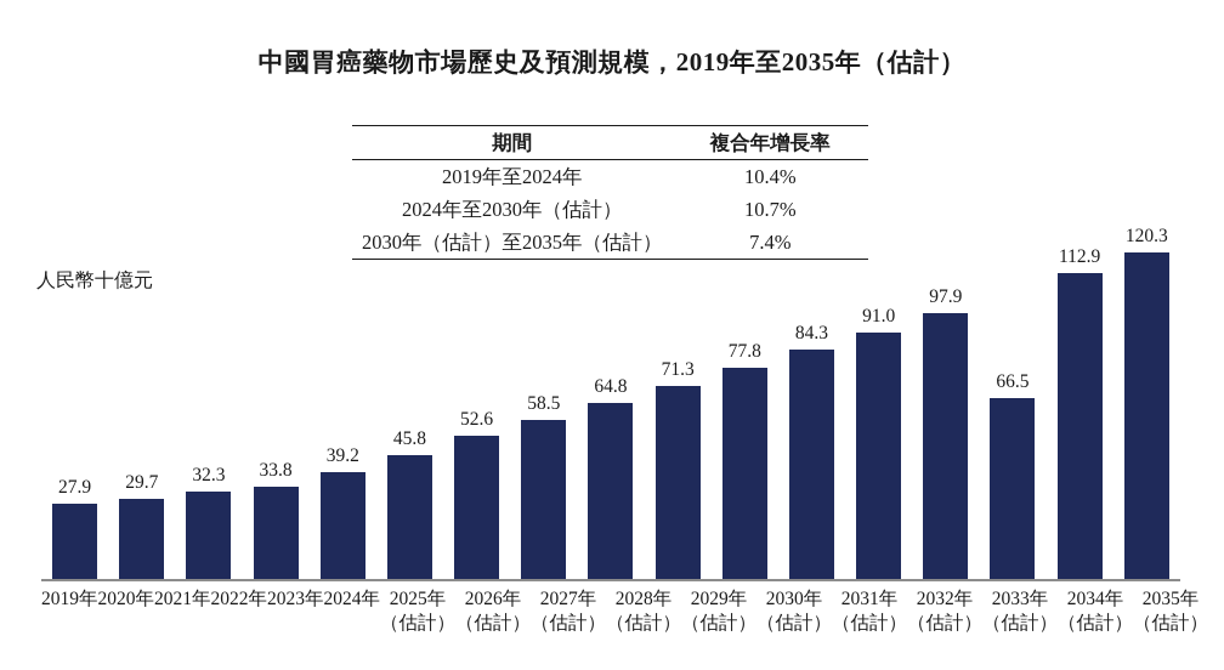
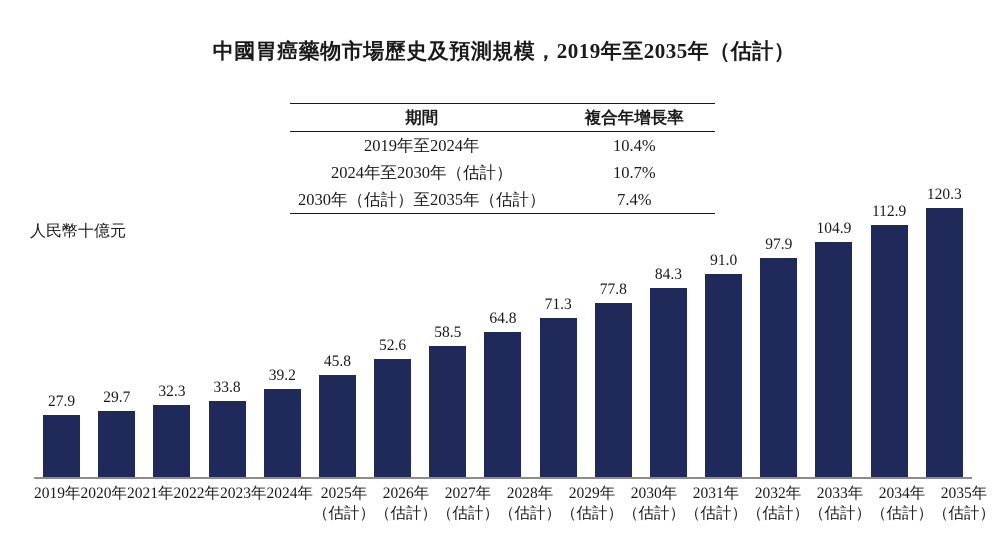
2033年（估計）: 66.5 -> 104.9
